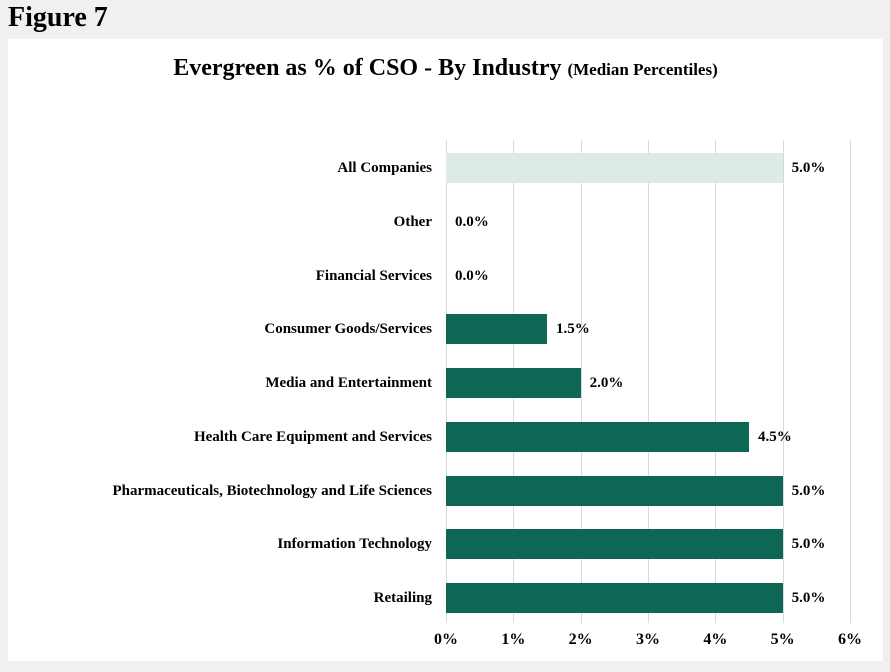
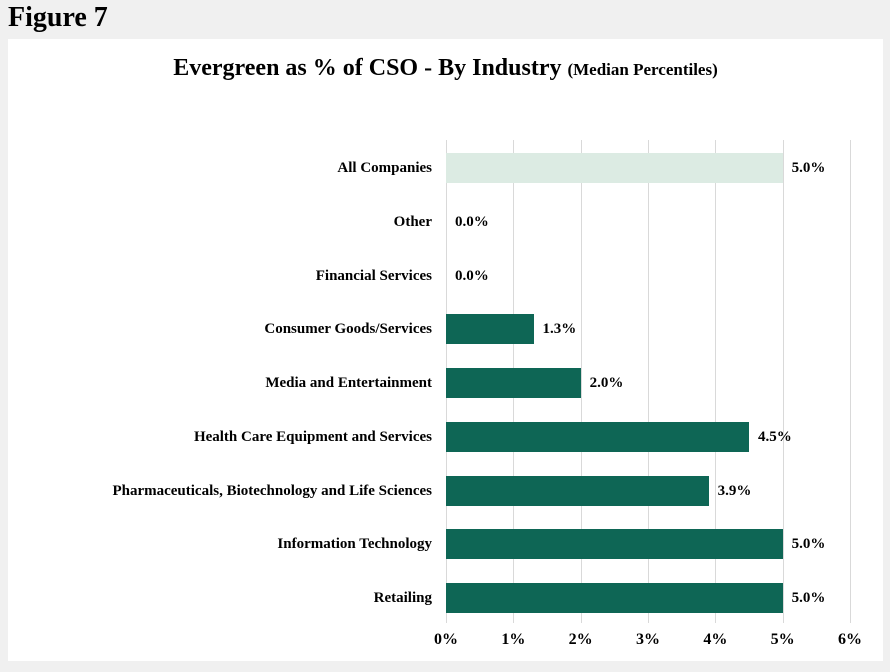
Consumer Goods/Services: 1.5% -> 1.3%
Pharmaceuticals, Biotechnology and Life Sciences: 5.0% -> 3.9%
